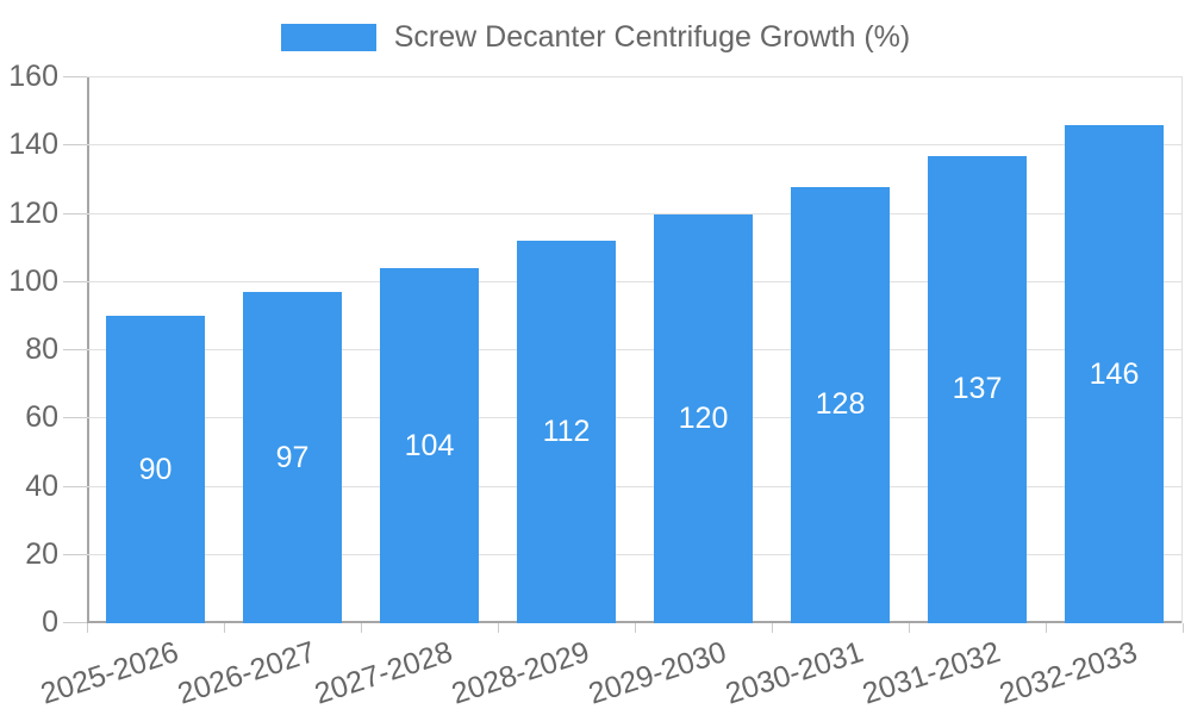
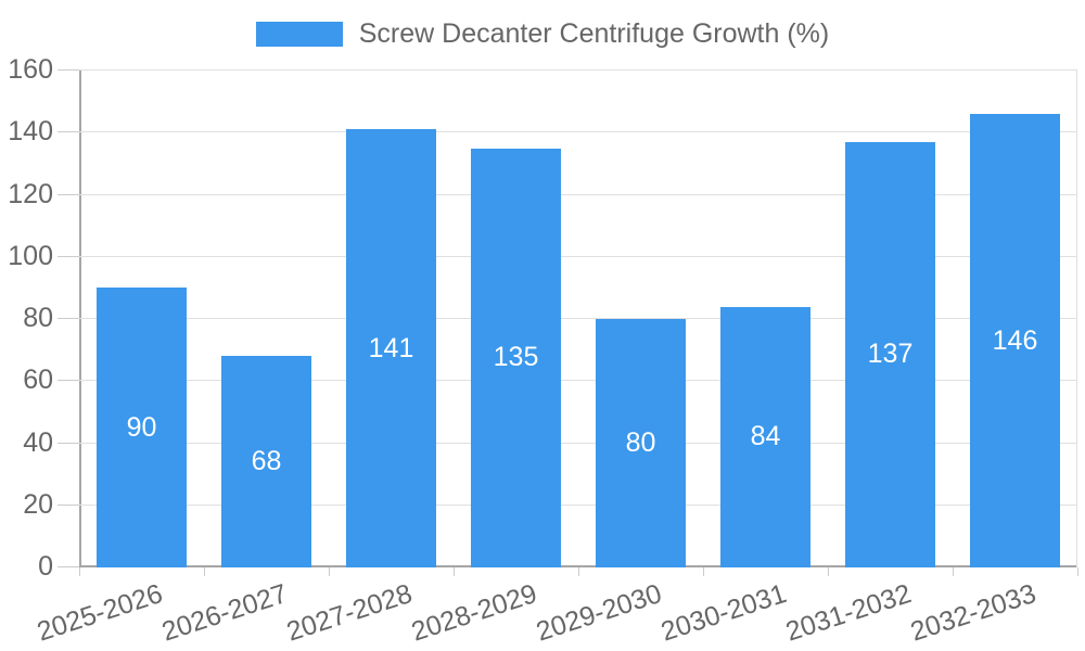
2026-2027: 97 -> 68
2027-2028: 104 -> 141
2028-2029: 112 -> 135
2029-2030: 120 -> 80
2030-2031: 128 -> 84
